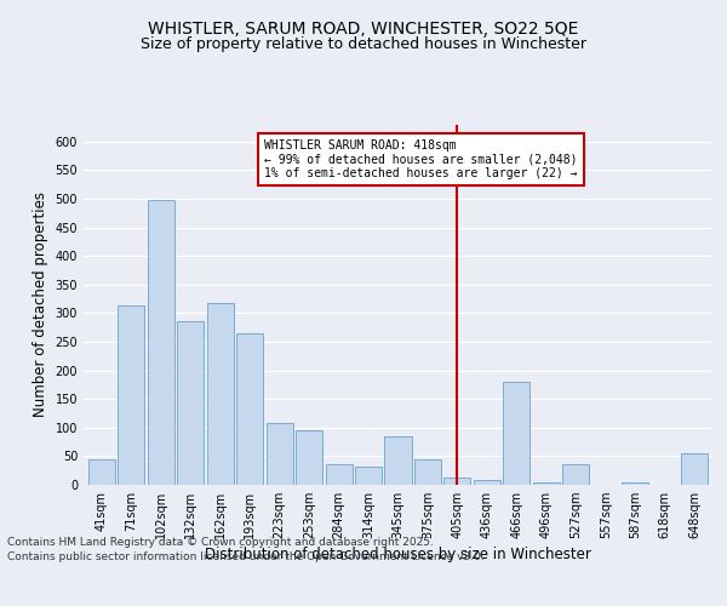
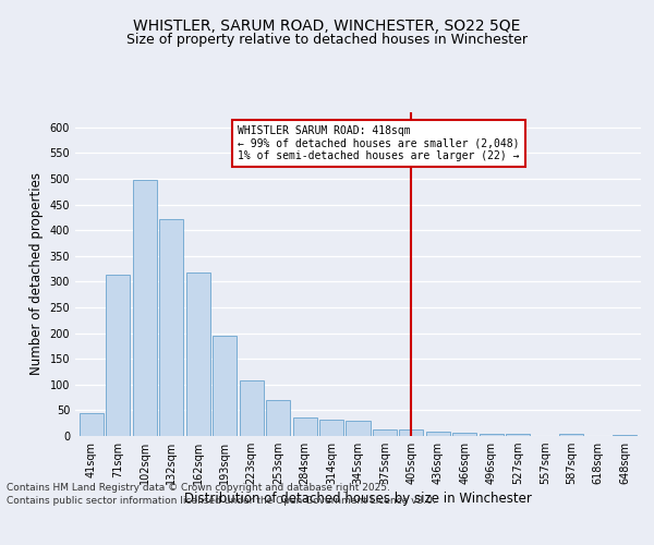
132sqm: 285 -> 422
193sqm: 265 -> 195
253sqm: 95 -> 70
345sqm: 85 -> 30
375sqm: 45 -> 13
466sqm: 180 -> 7
527sqm: 35 -> 4
648sqm: 55 -> 3
